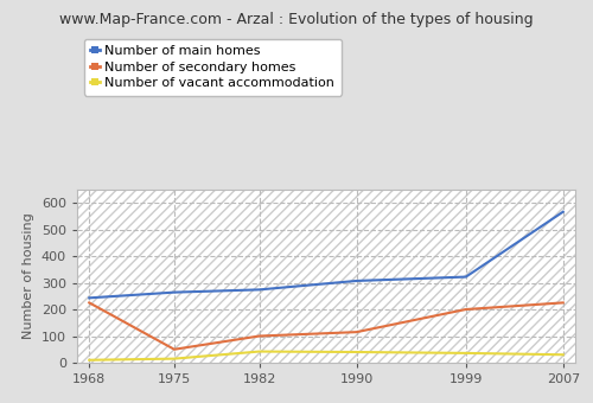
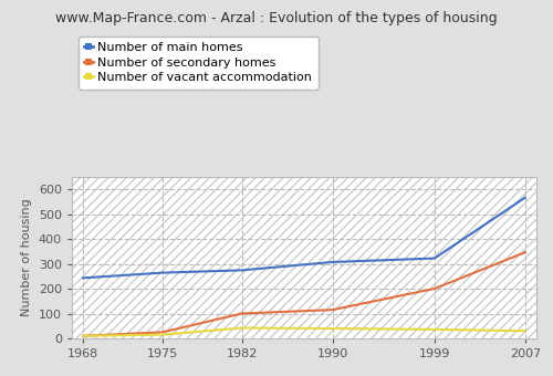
Number of secondary homes/1968: 225 -> 10
Number of secondary homes/1975: 50 -> 25
Number of secondary homes/2007: 225 -> 346
